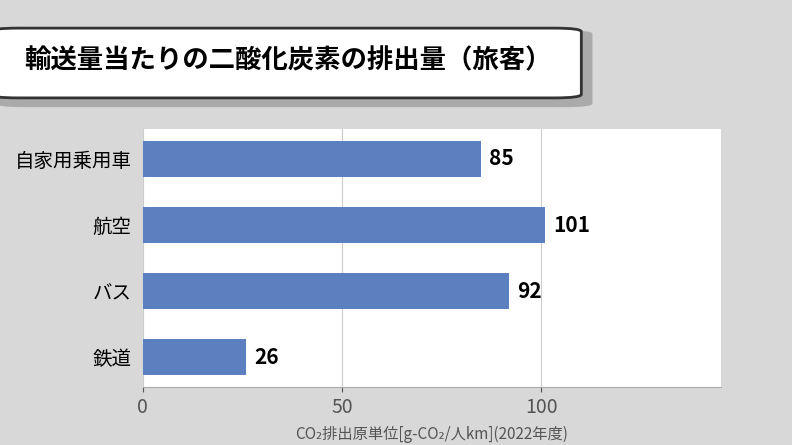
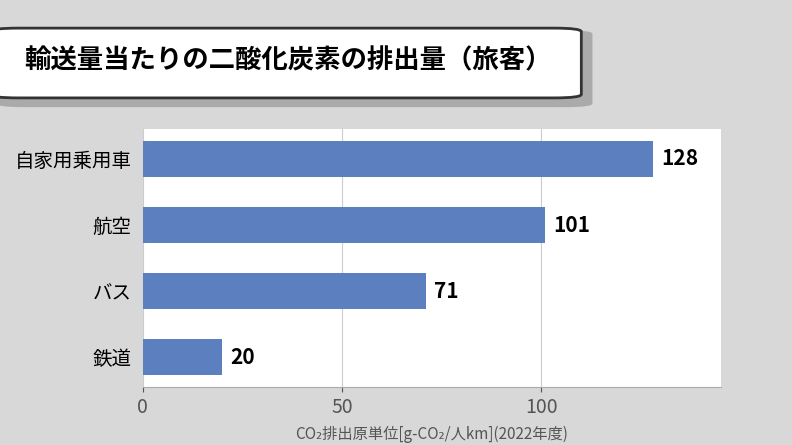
自家用乗用車: 85 -> 128
バス: 92 -> 71
鉄道: 26 -> 20
